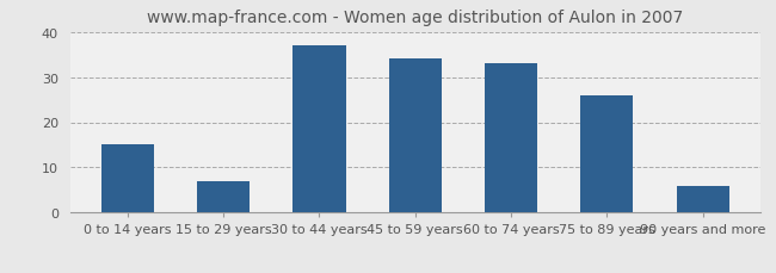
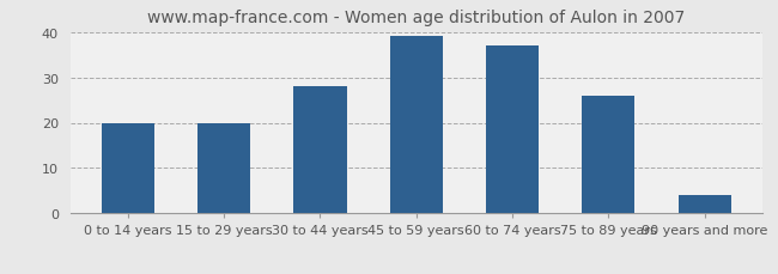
0 to 14 years: 15 -> 20
15 to 29 years: 7 -> 20
30 to 44 years: 37 -> 28
45 to 59 years: 34 -> 39
60 to 74 years: 33 -> 37
90 years and more: 6 -> 4
